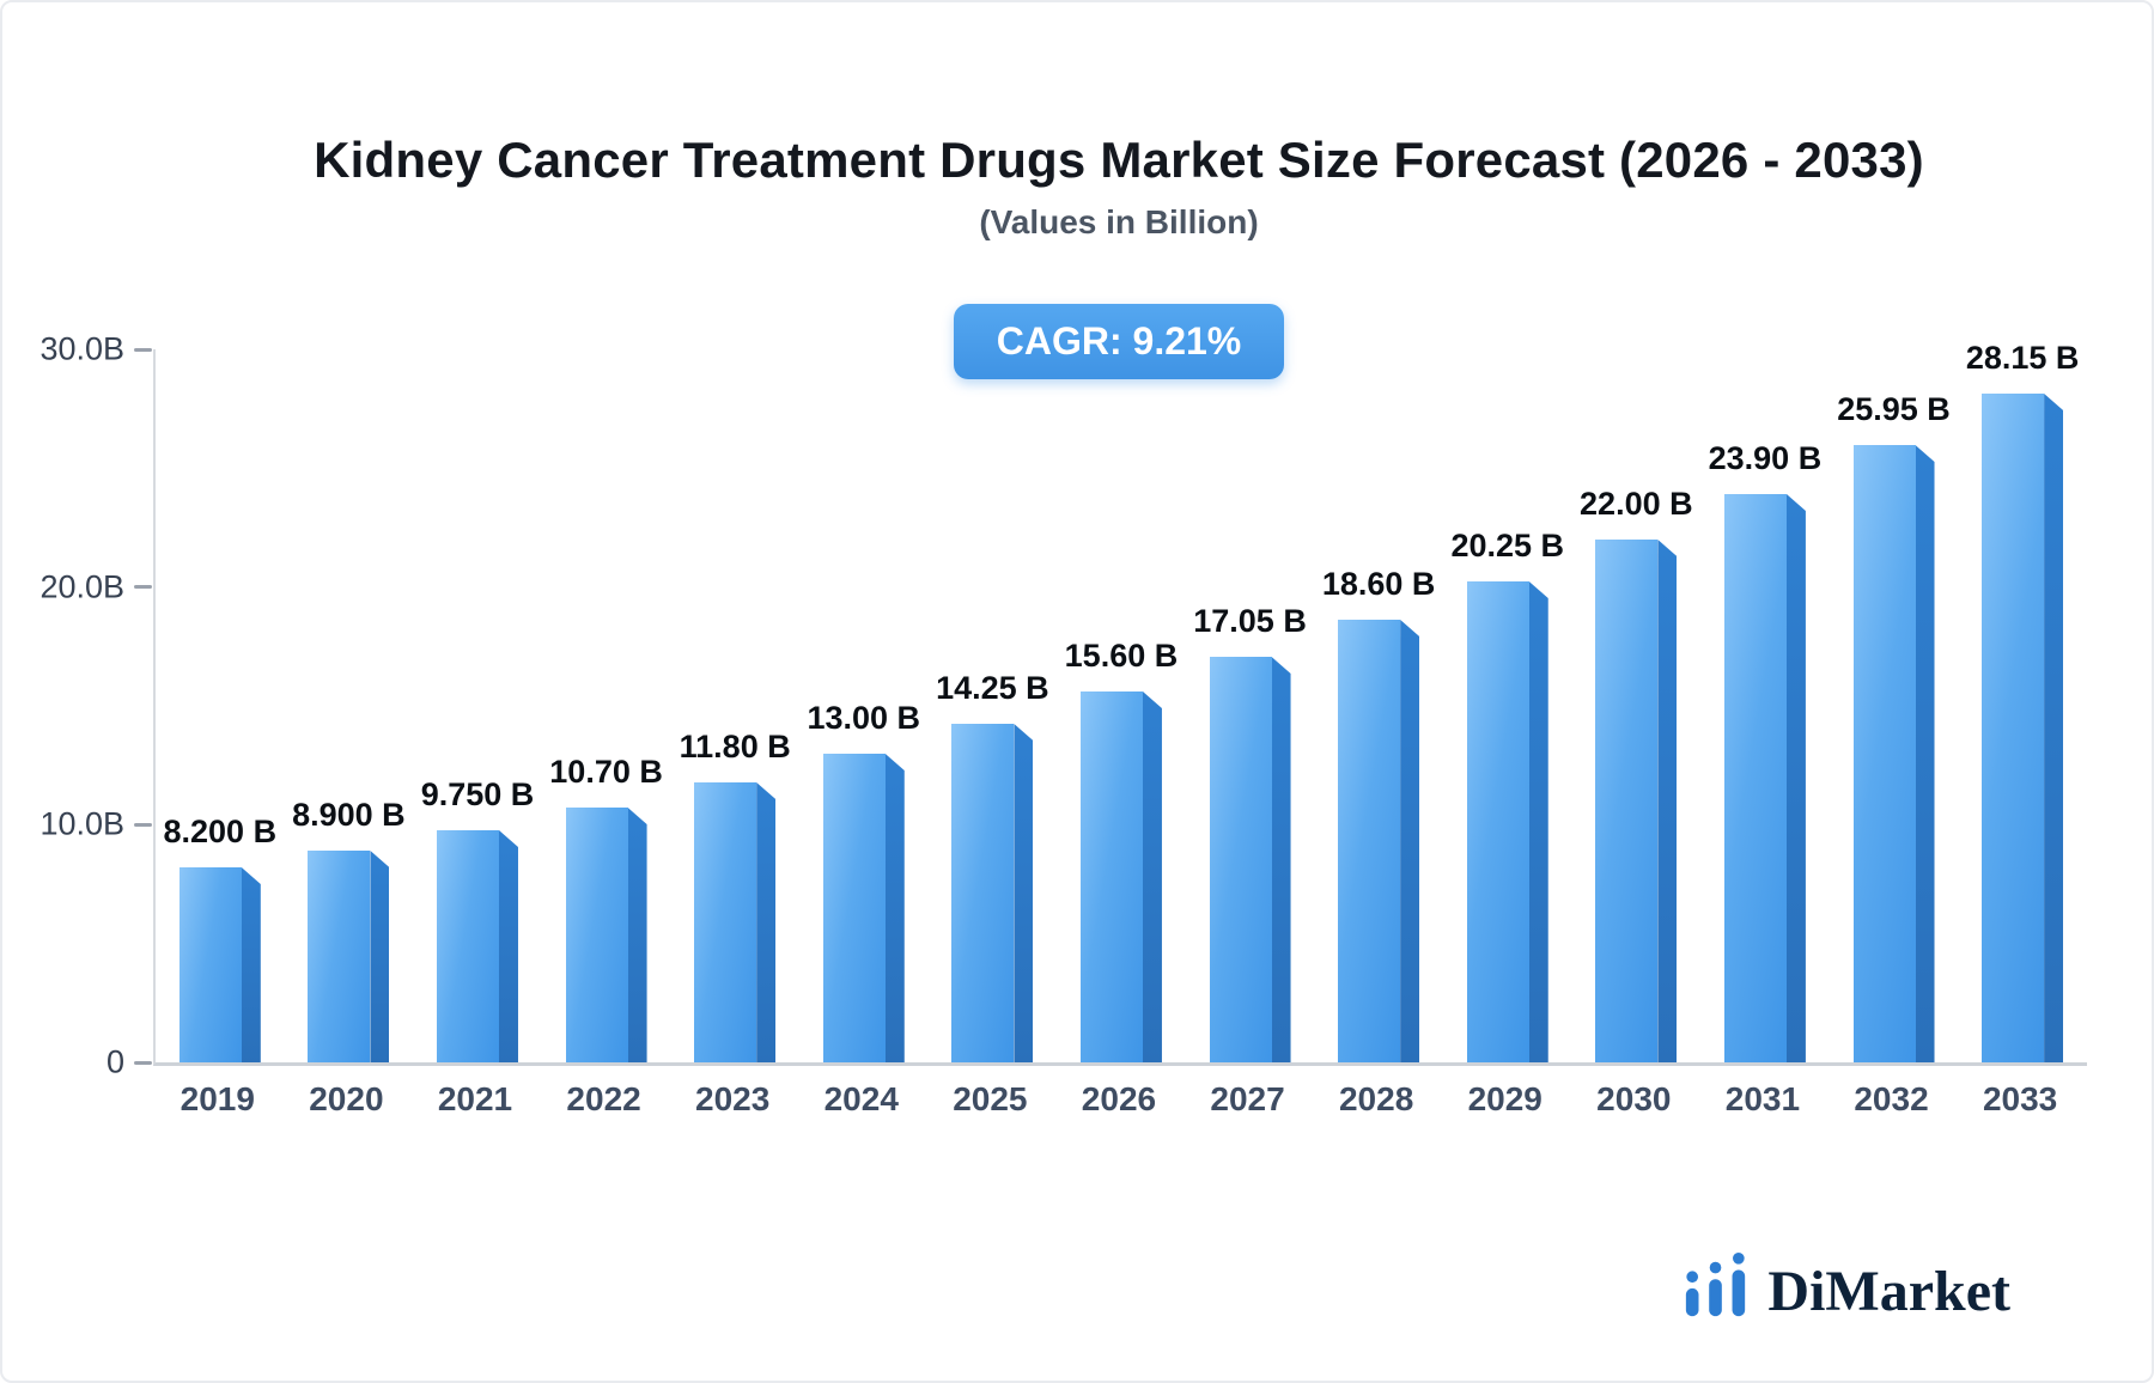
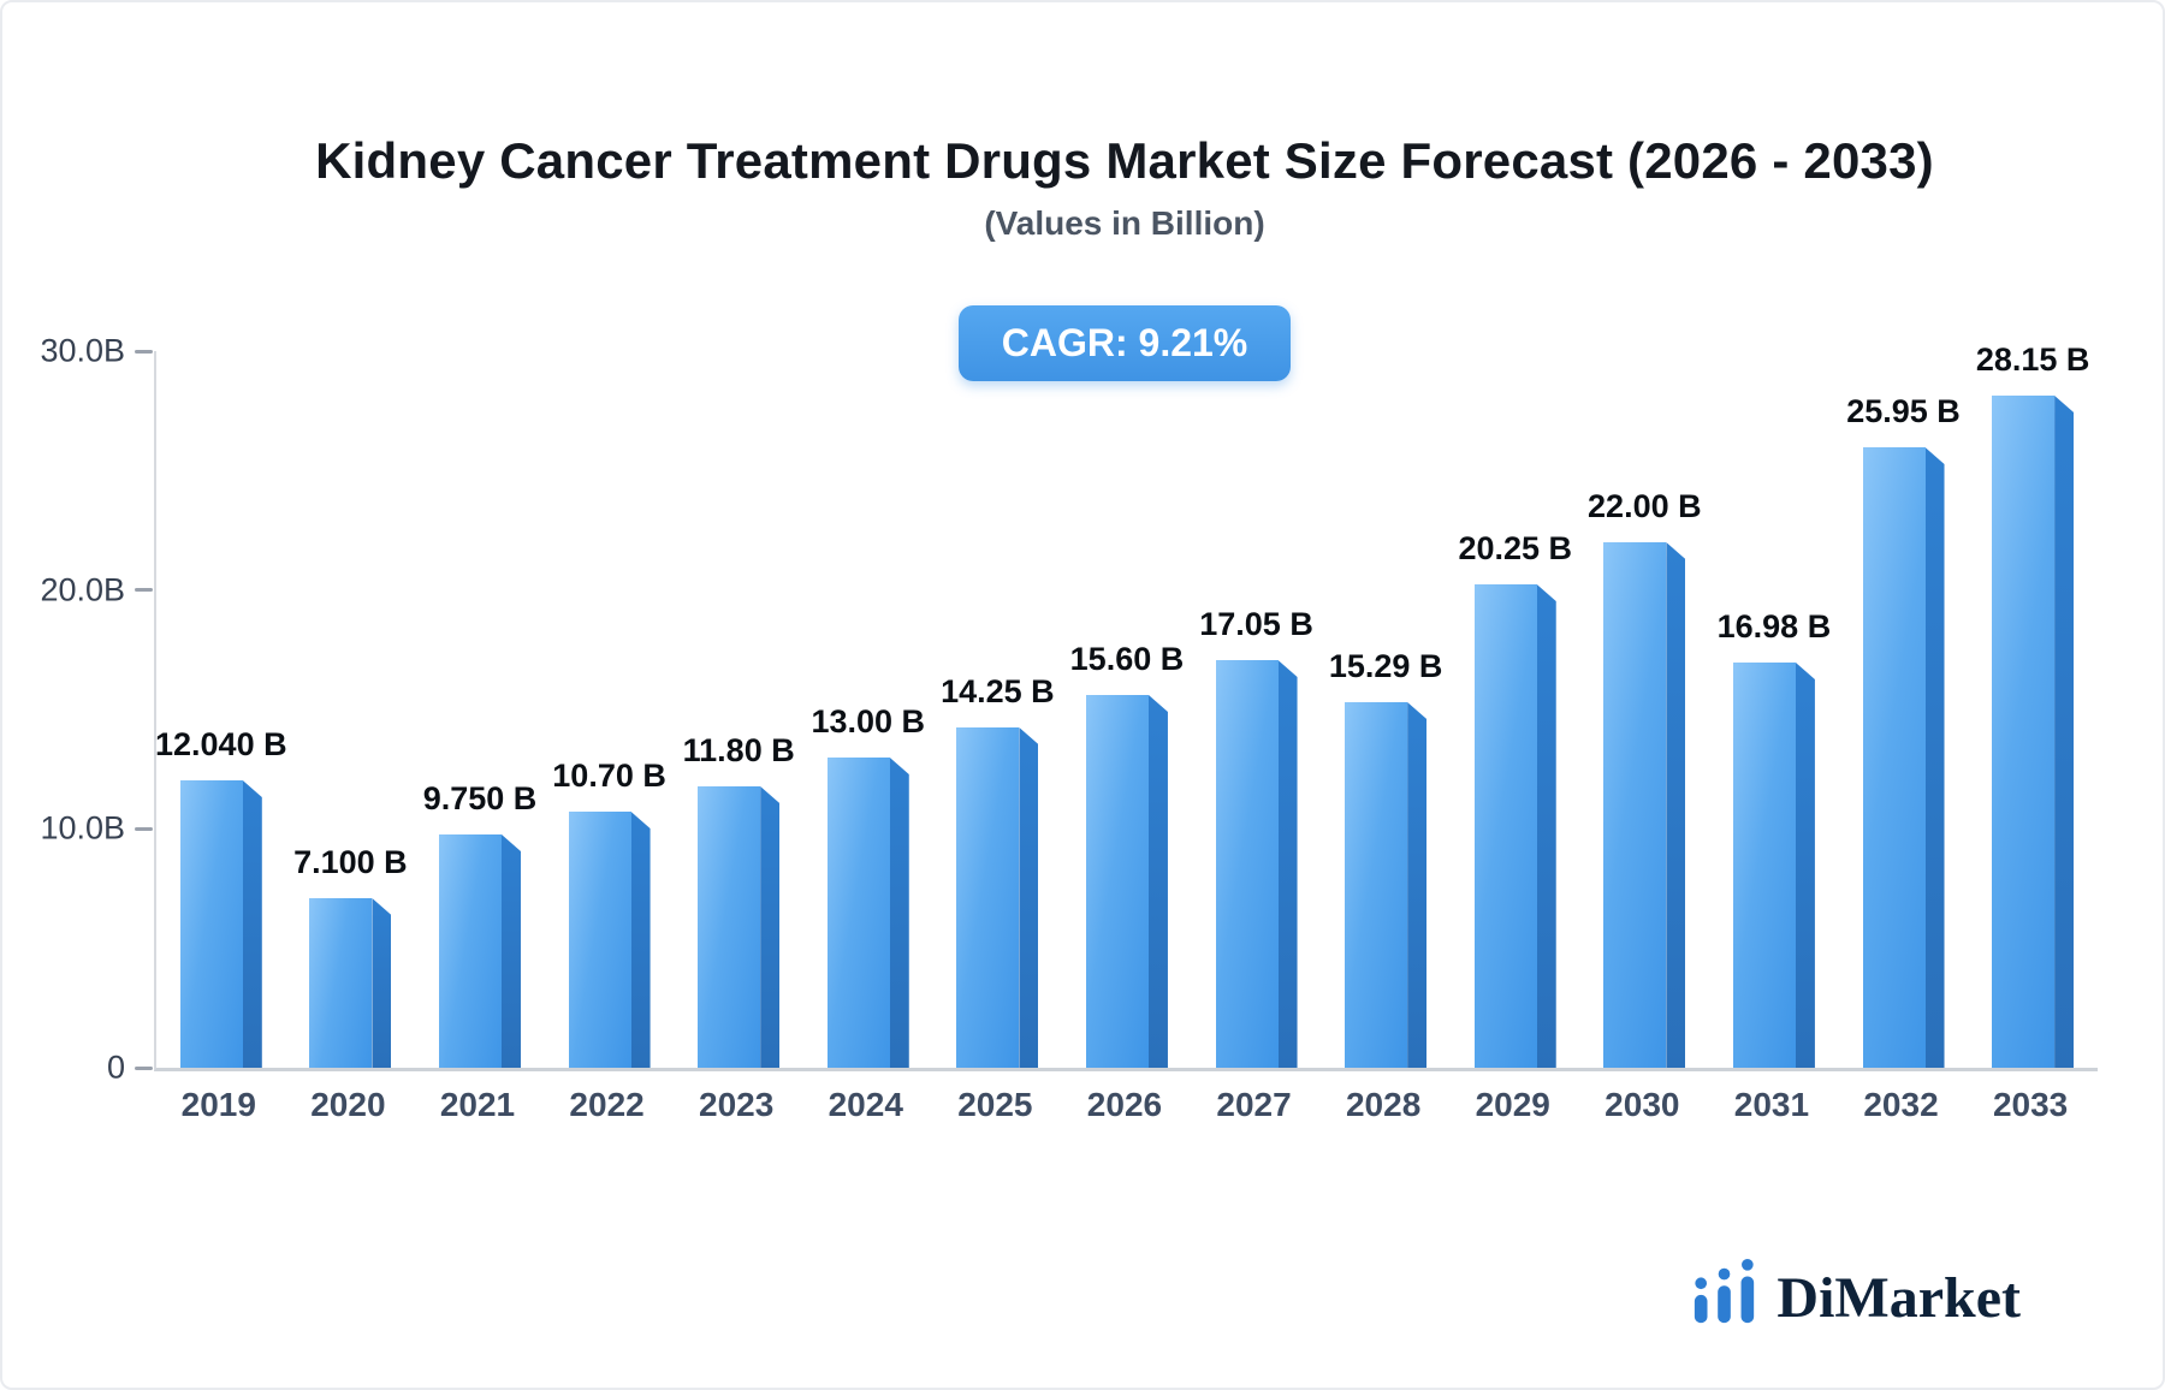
2019: 8.200 -> 12.040
2020: 8.900 -> 7.100
2028: 18.60 -> 15.29
2031: 23.90 -> 16.98
